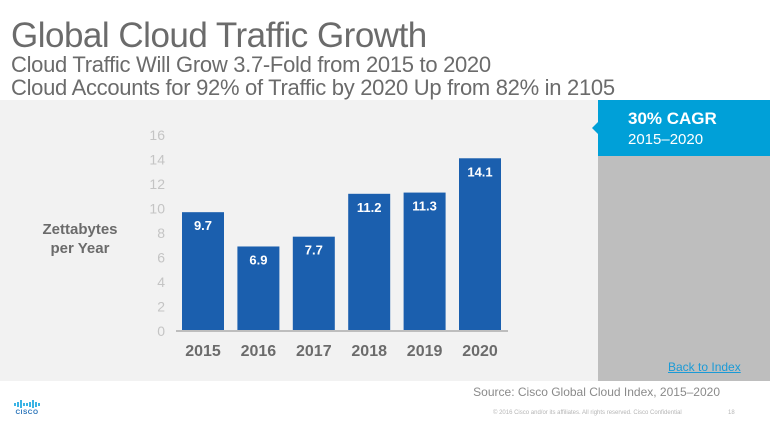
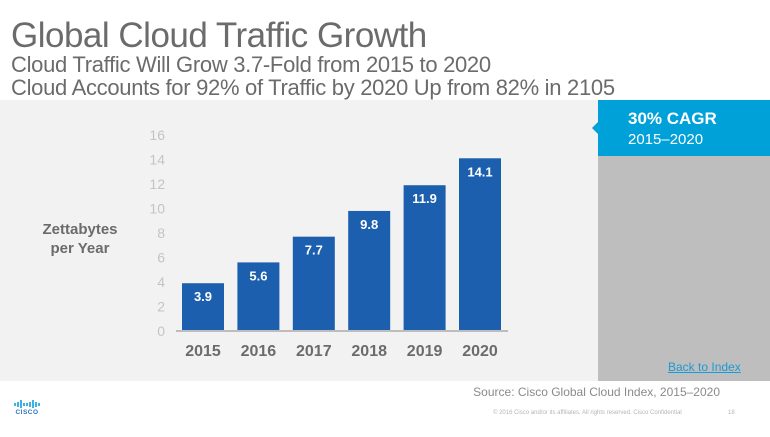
2015: 9.7 -> 3.9
2016: 6.9 -> 5.6
2018: 11.2 -> 9.8
2019: 11.3 -> 11.9
